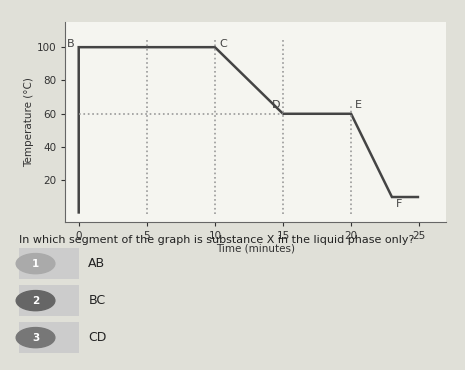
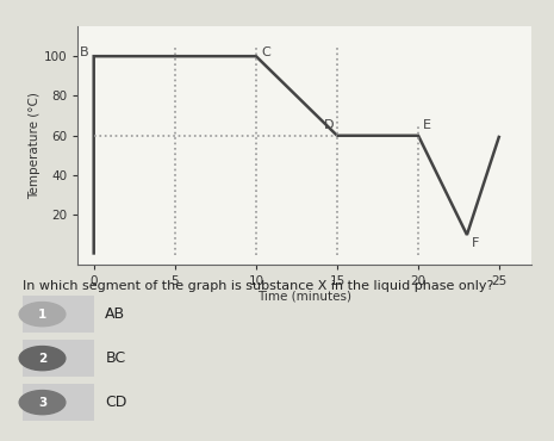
25: 10 -> 60
